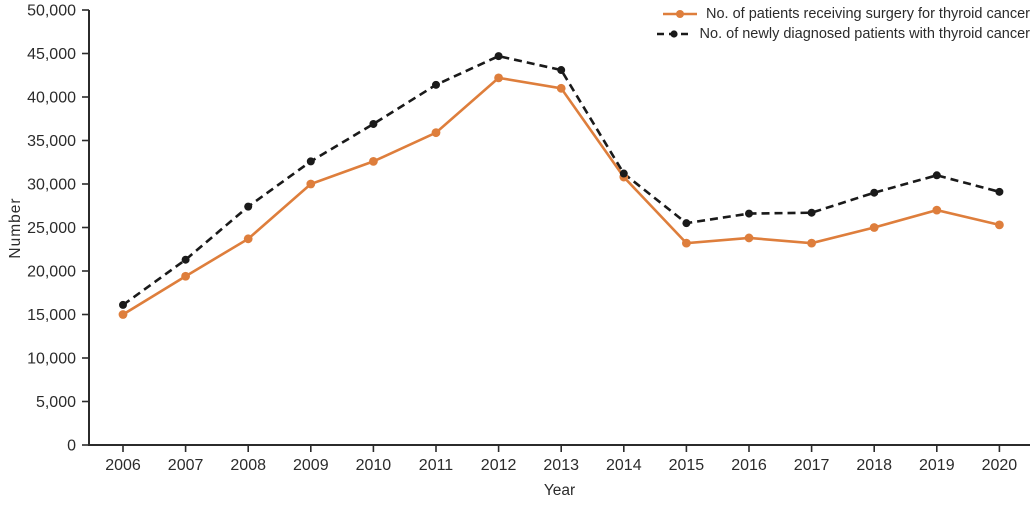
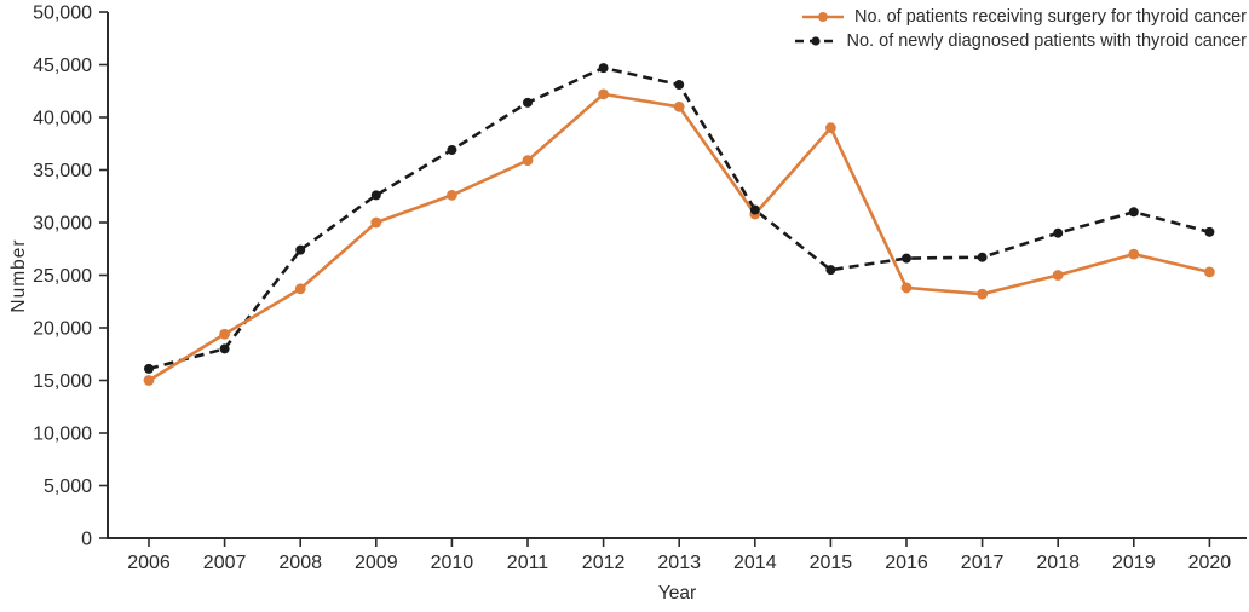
No. of newly diagnosed patients with thyroid cancer/2007: 21000 -> 18000
No. of patients receiving surgery for thyroid cancer/2015: 23000 -> 39000
